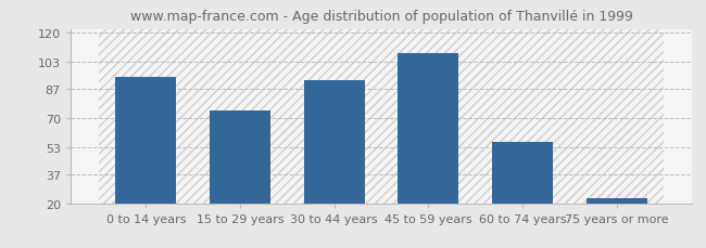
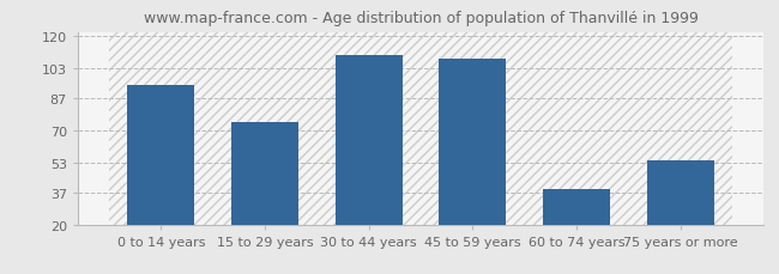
30 to 44 years: 92 -> 110
60 to 74 years: 56 -> 39
75 years or more: 23 -> 54
